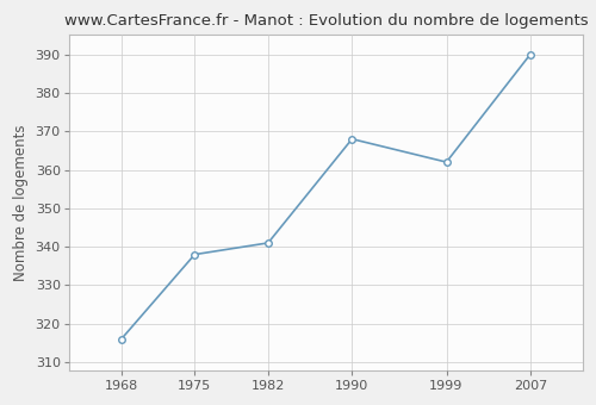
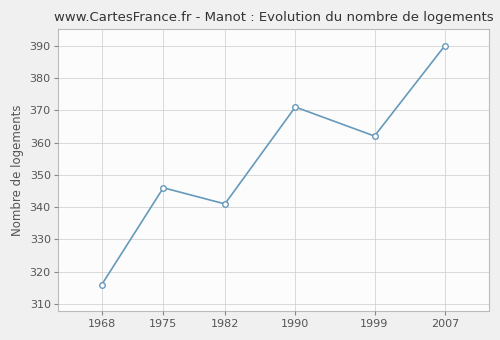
1975: 338 -> 346
1990: 368 -> 371
